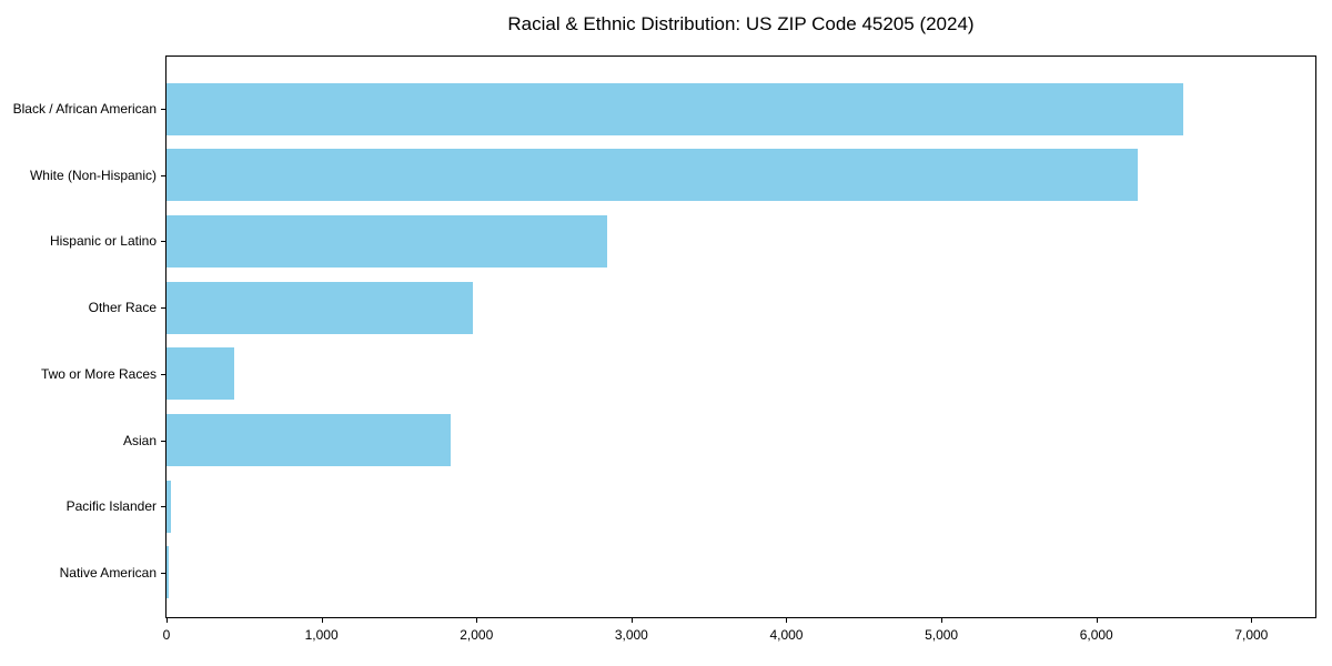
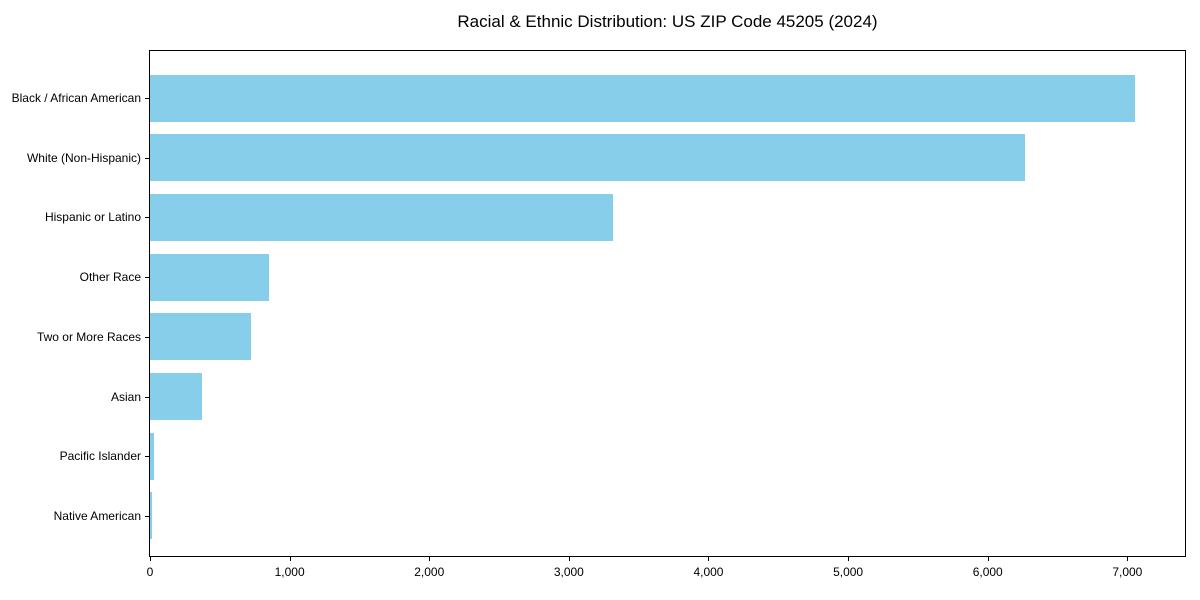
Black / African American: 6560 -> 7060
Hispanic or Latino: 2840 -> 3320
Other Race: 1980 -> 860
Two or More Races: 440 -> 720
Asian: 1830 -> 370
